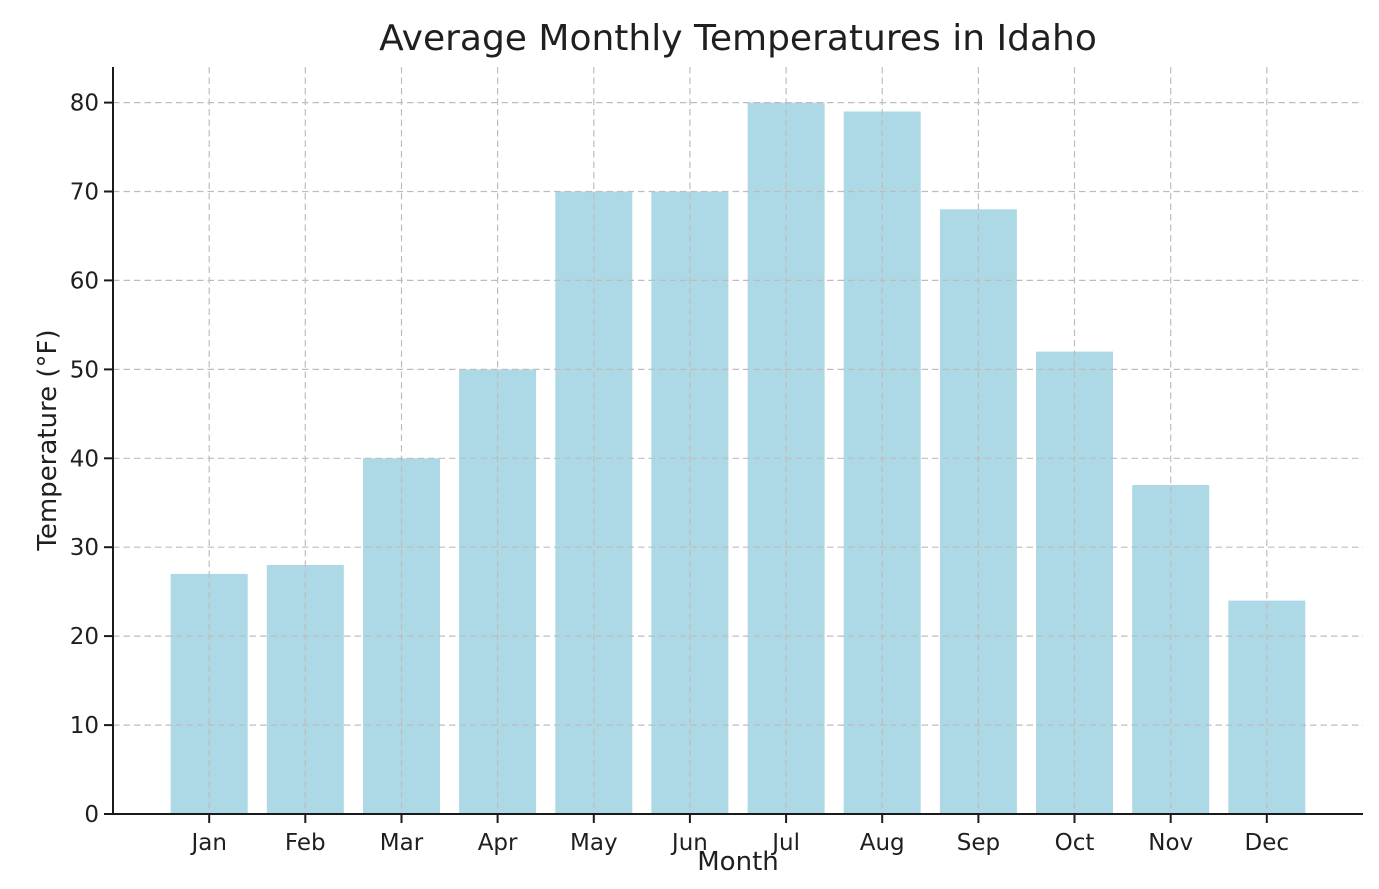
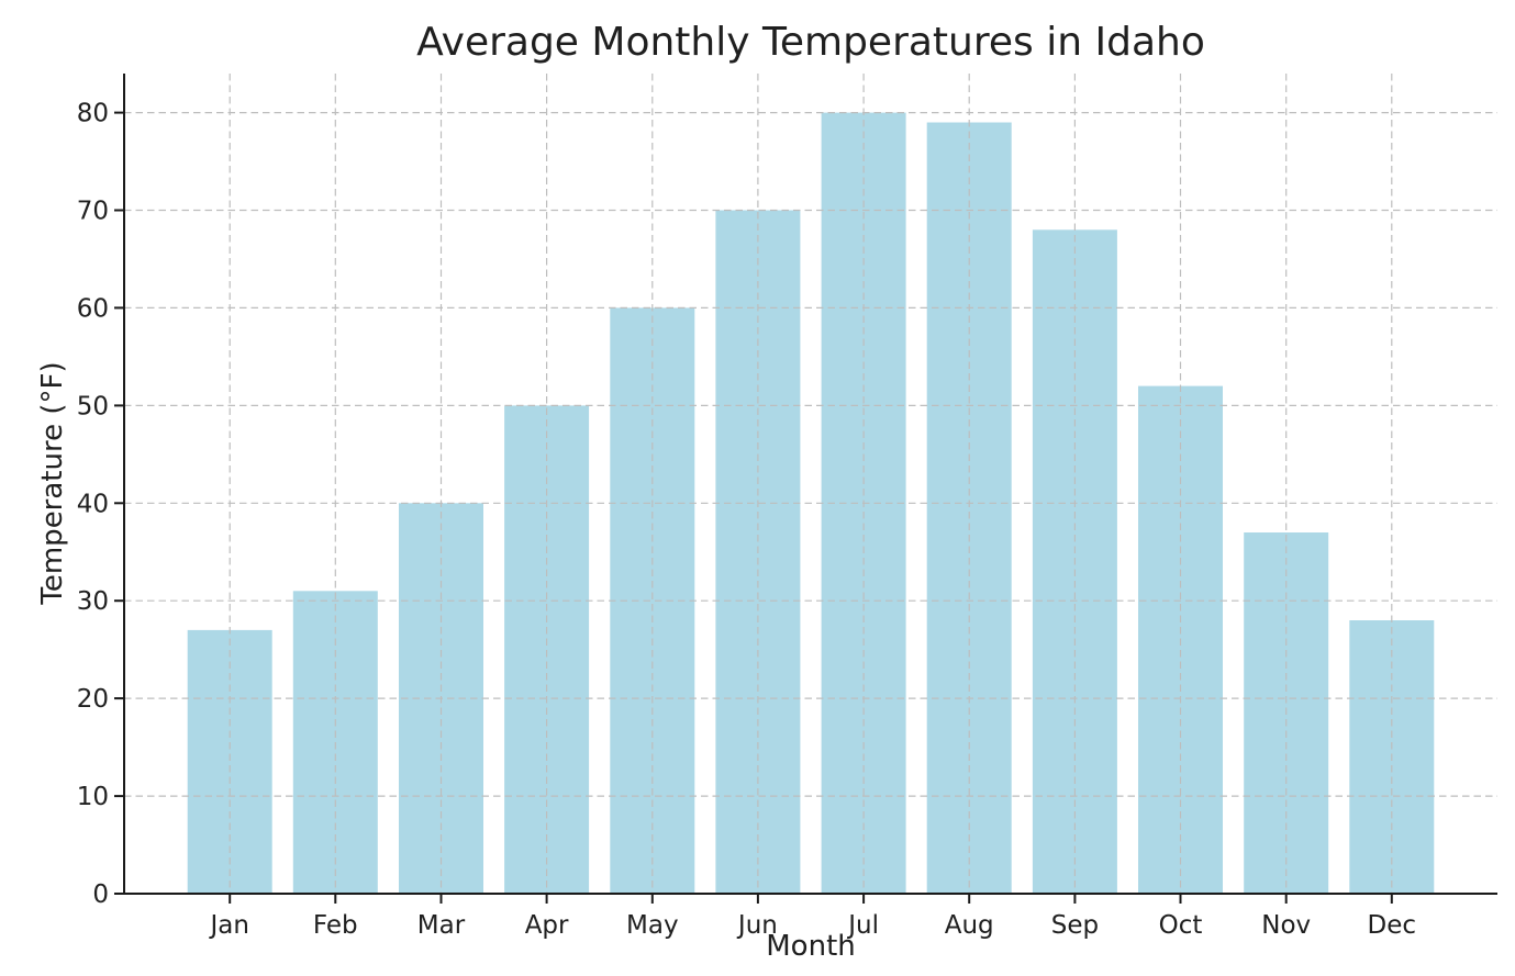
Feb: 28 -> 31
May: 70 -> 60
Dec: 24 -> 28
